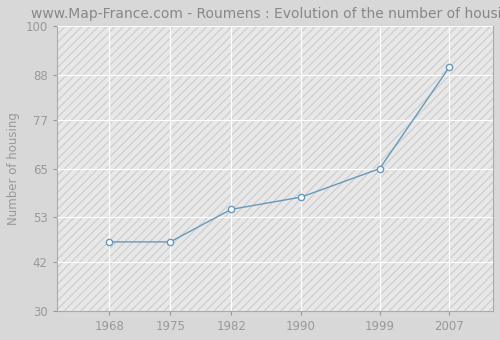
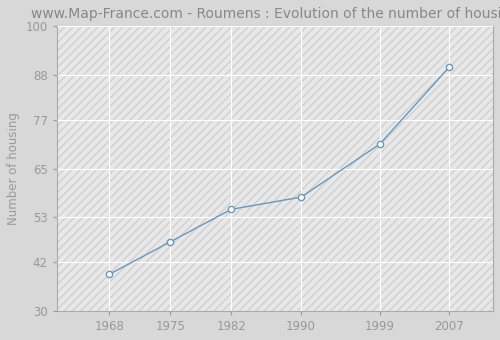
1968: 47 -> 39
1999: 65 -> 71
